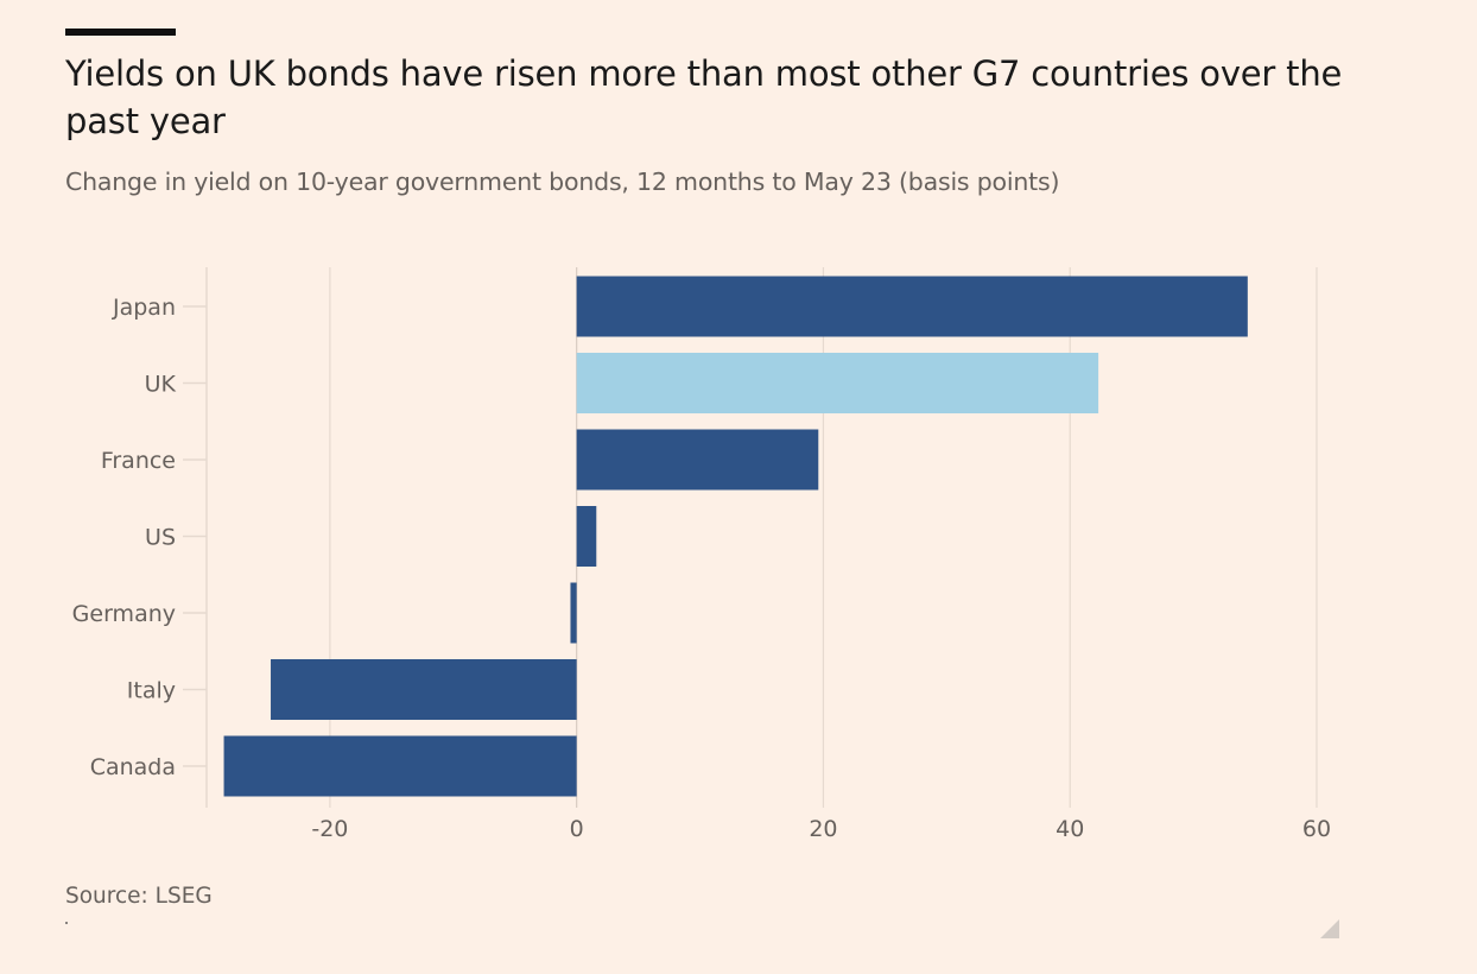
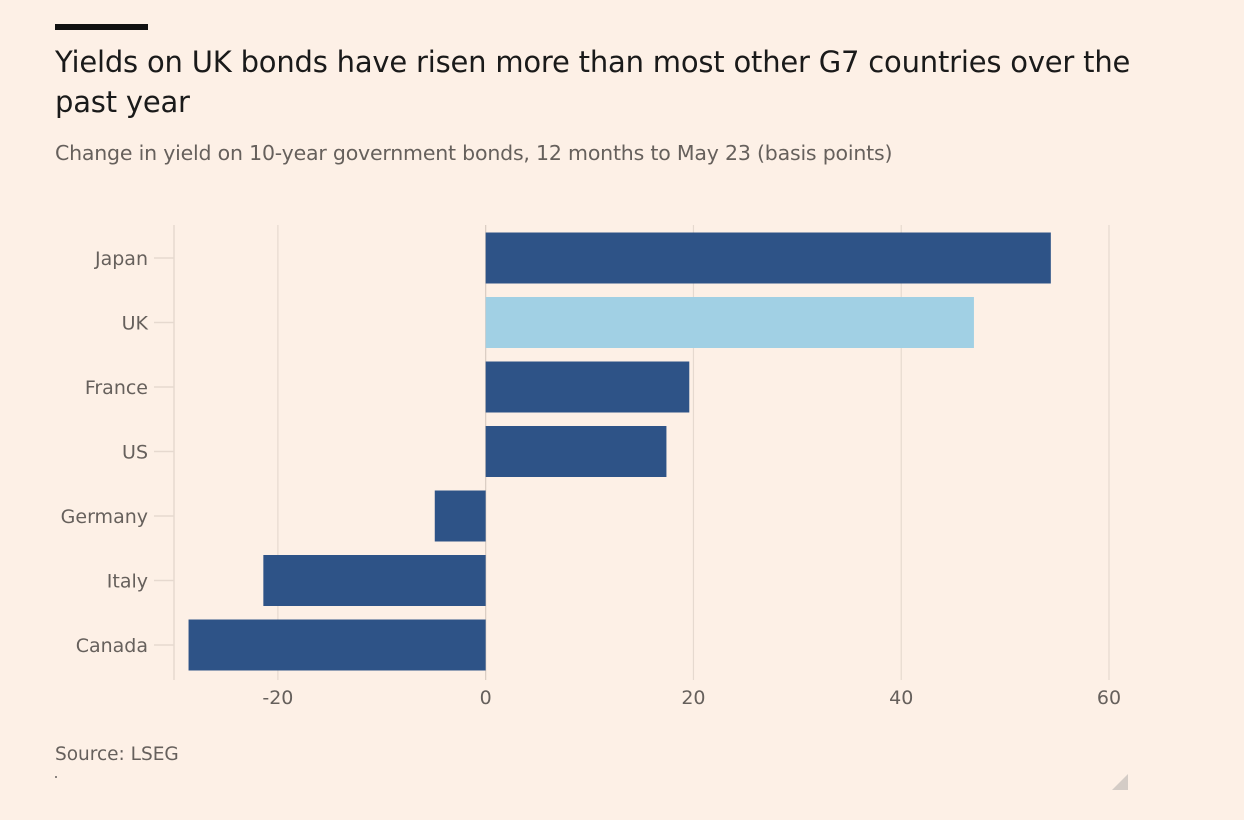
UK: 42.3 -> 47.0
US: 1.6 -> 17.4
Germany: -0.5 -> -4.9
Italy: -24.8 -> -21.4
